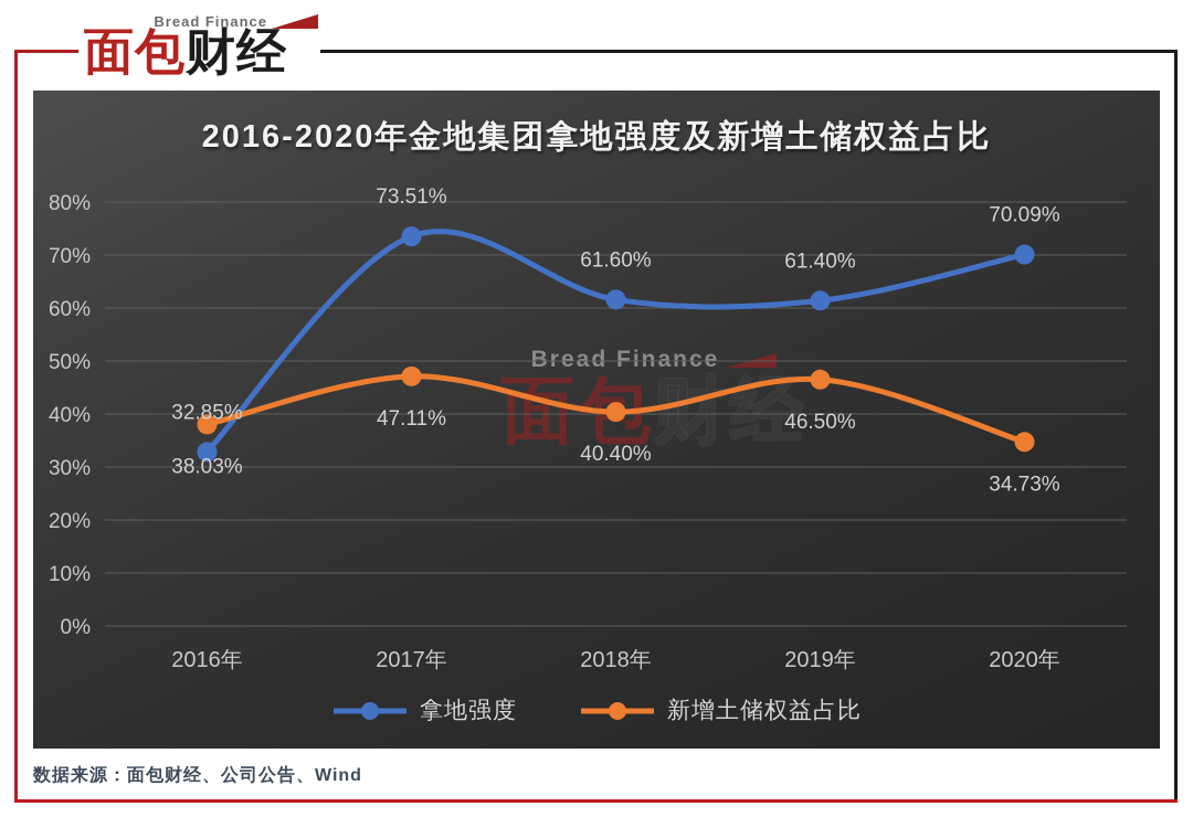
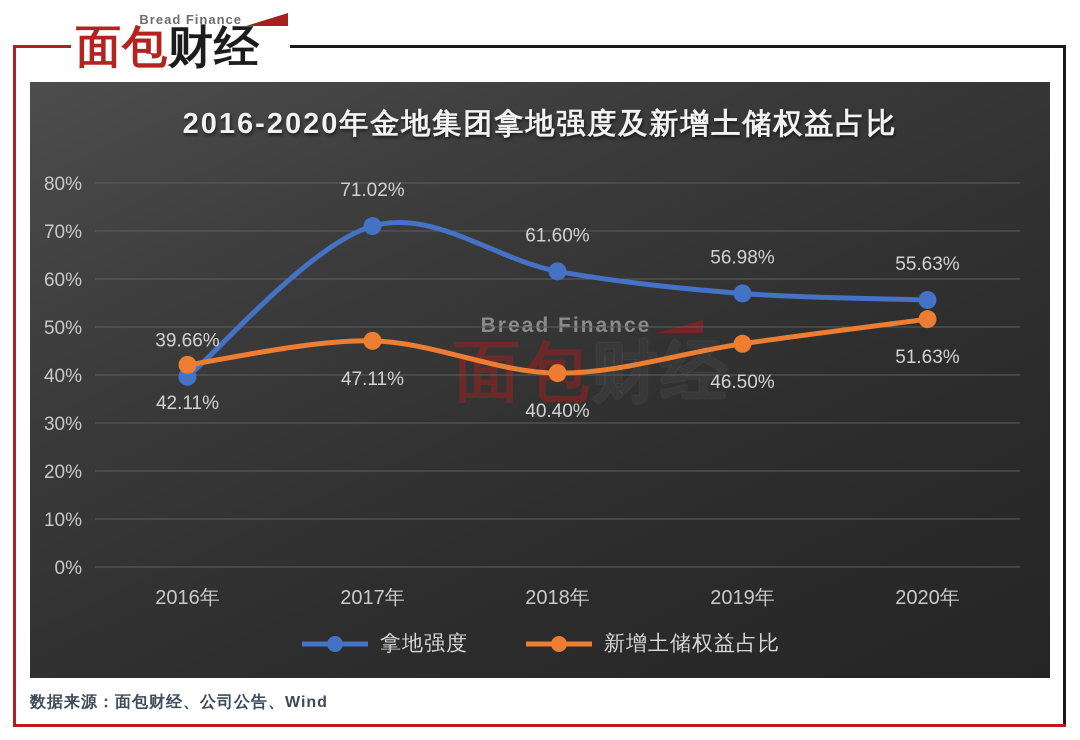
拿地强度/2016年: 32.85% -> 39.66%
新增土储权益占比/2016年: 38.03% -> 42.11%
拿地强度/2017年: 73.51% -> 71.02%
拿地强度/2019年: 61.40% -> 56.98%
拿地强度/2020年: 70.09% -> 55.63%
新增土储权益占比/2020年: 34.73% -> 51.63%
